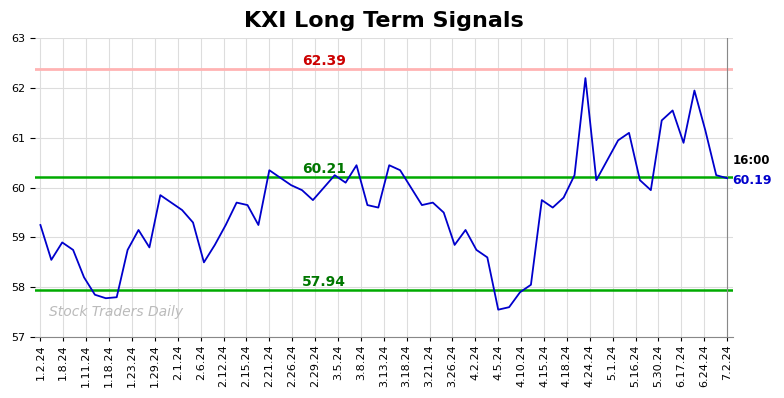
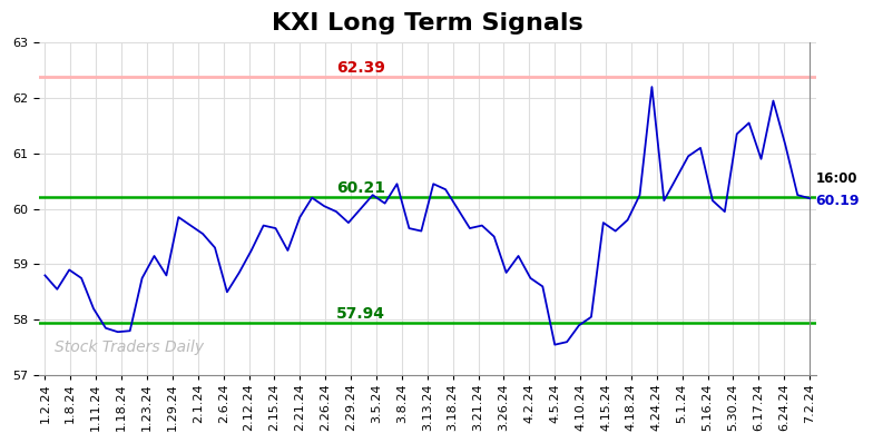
1.2.24: 59.25 -> 58.80
2.21.24: 60.35 -> 59.85
